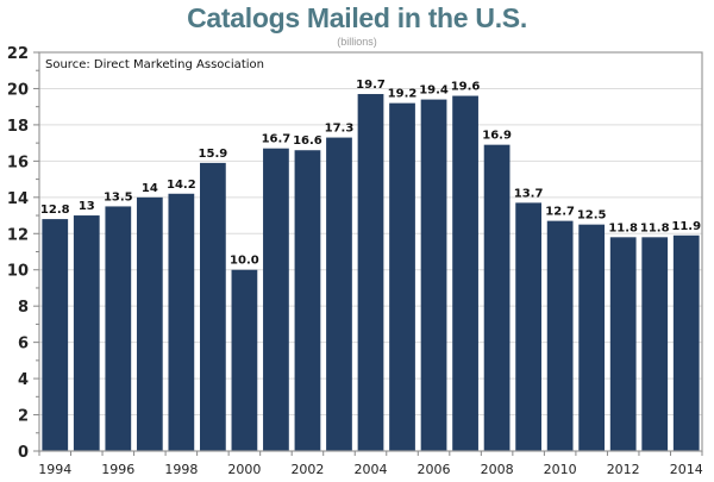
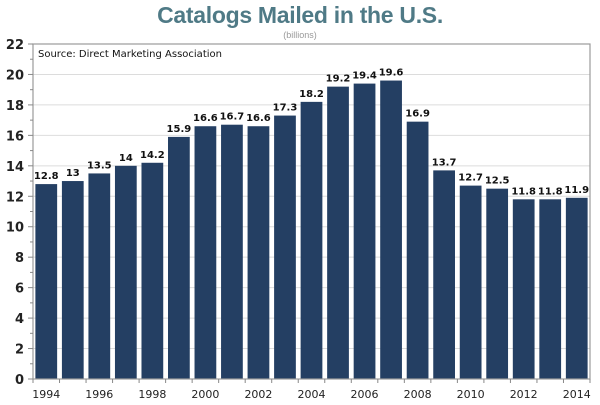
2000: 10.0 -> 16.6
2004: 19.7 -> 18.2
